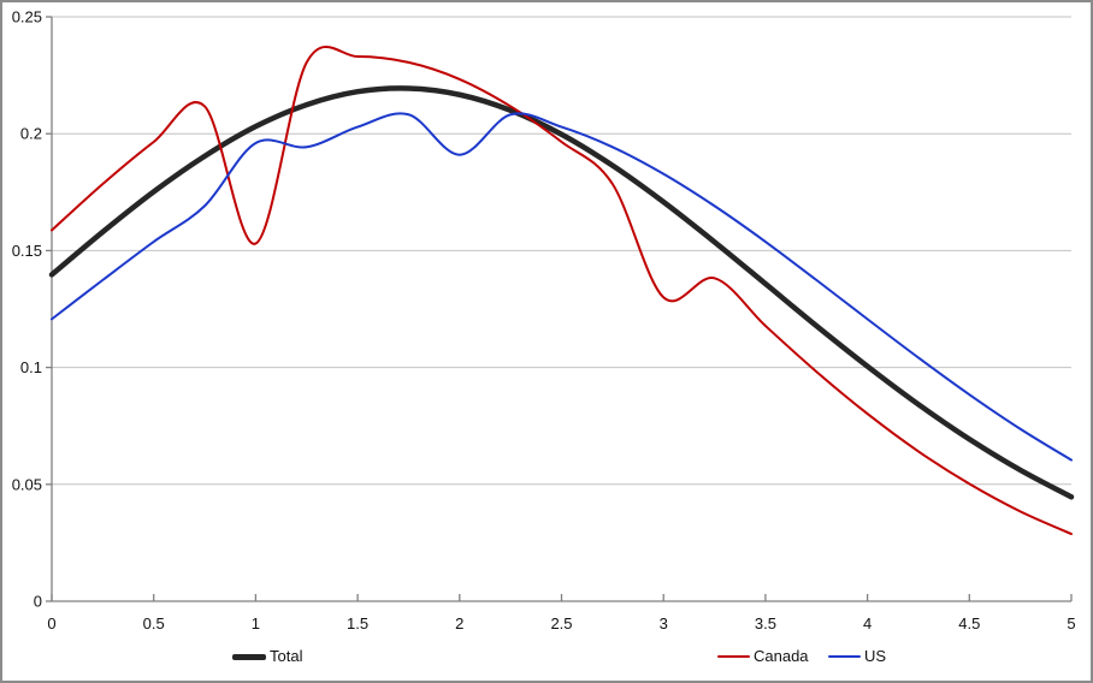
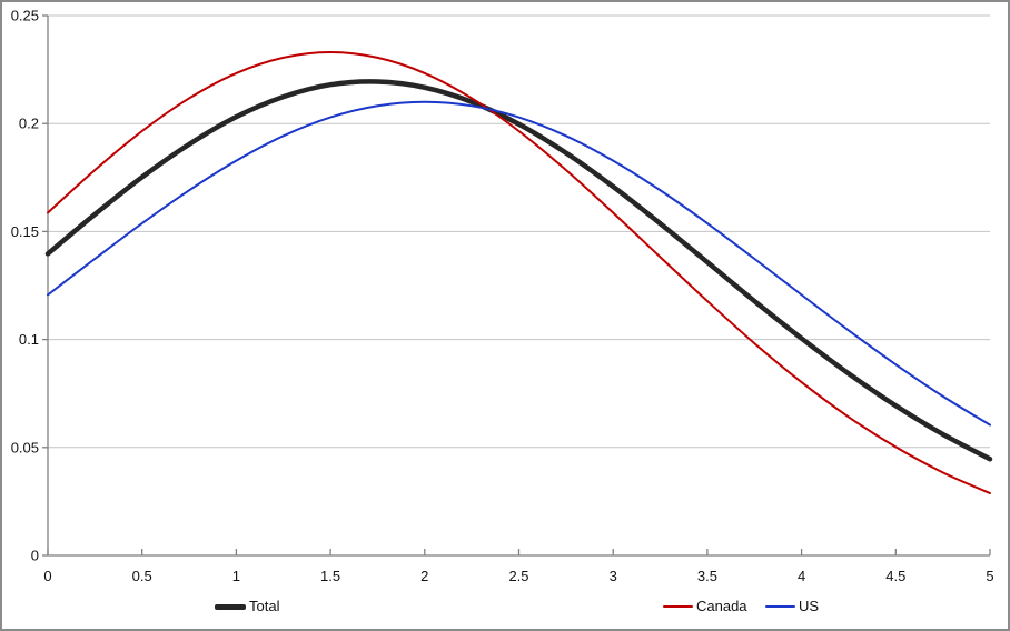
Canada/1: 0.153 -> 0.223
US/1: 0.196 -> 0.183
US/2: 0.191 -> 0.210
Canada/3: 0.130 -> 0.159
